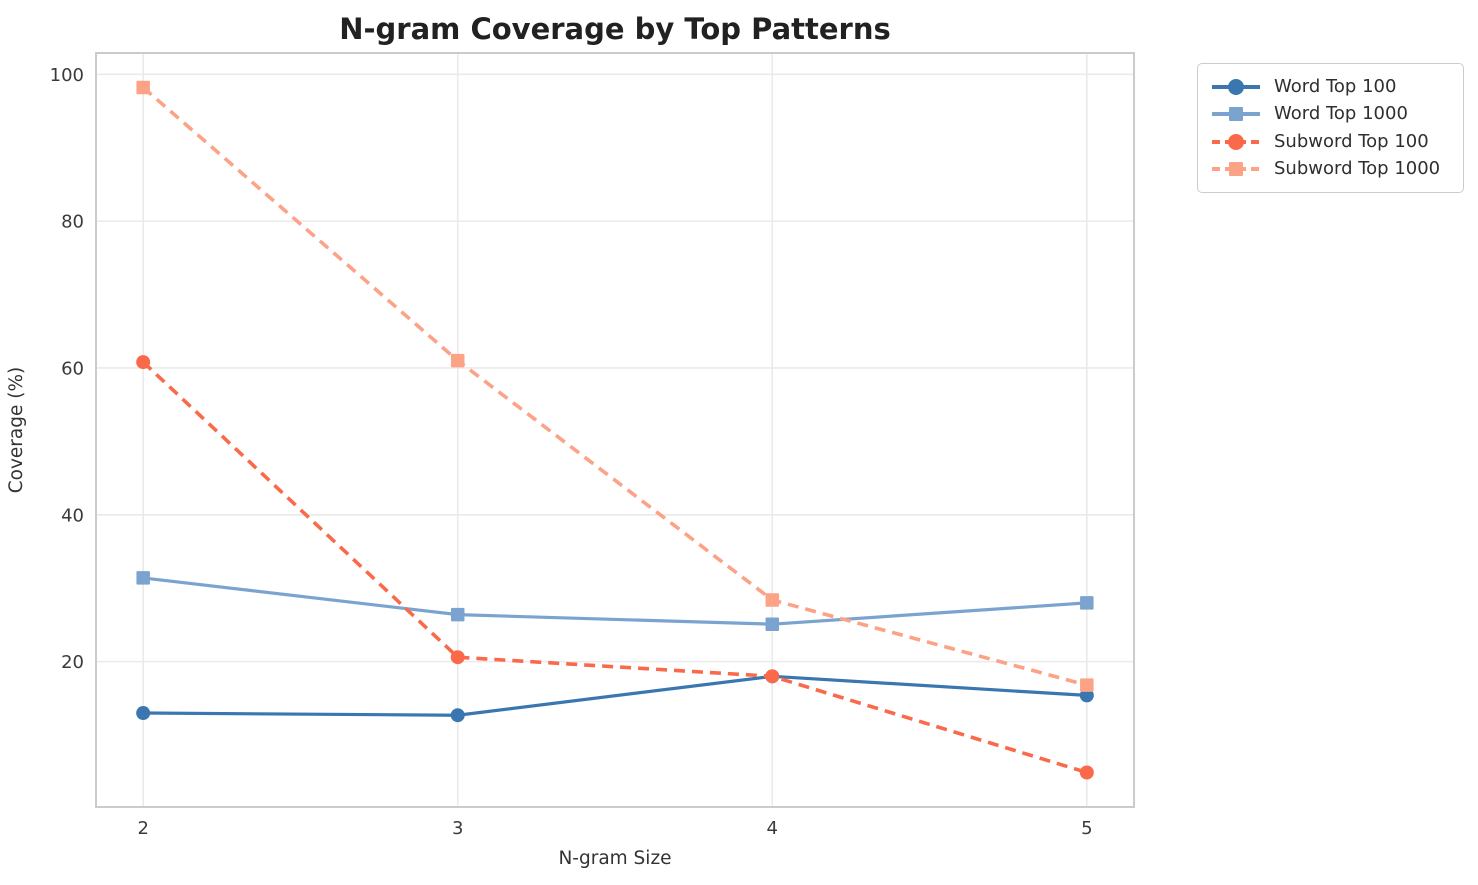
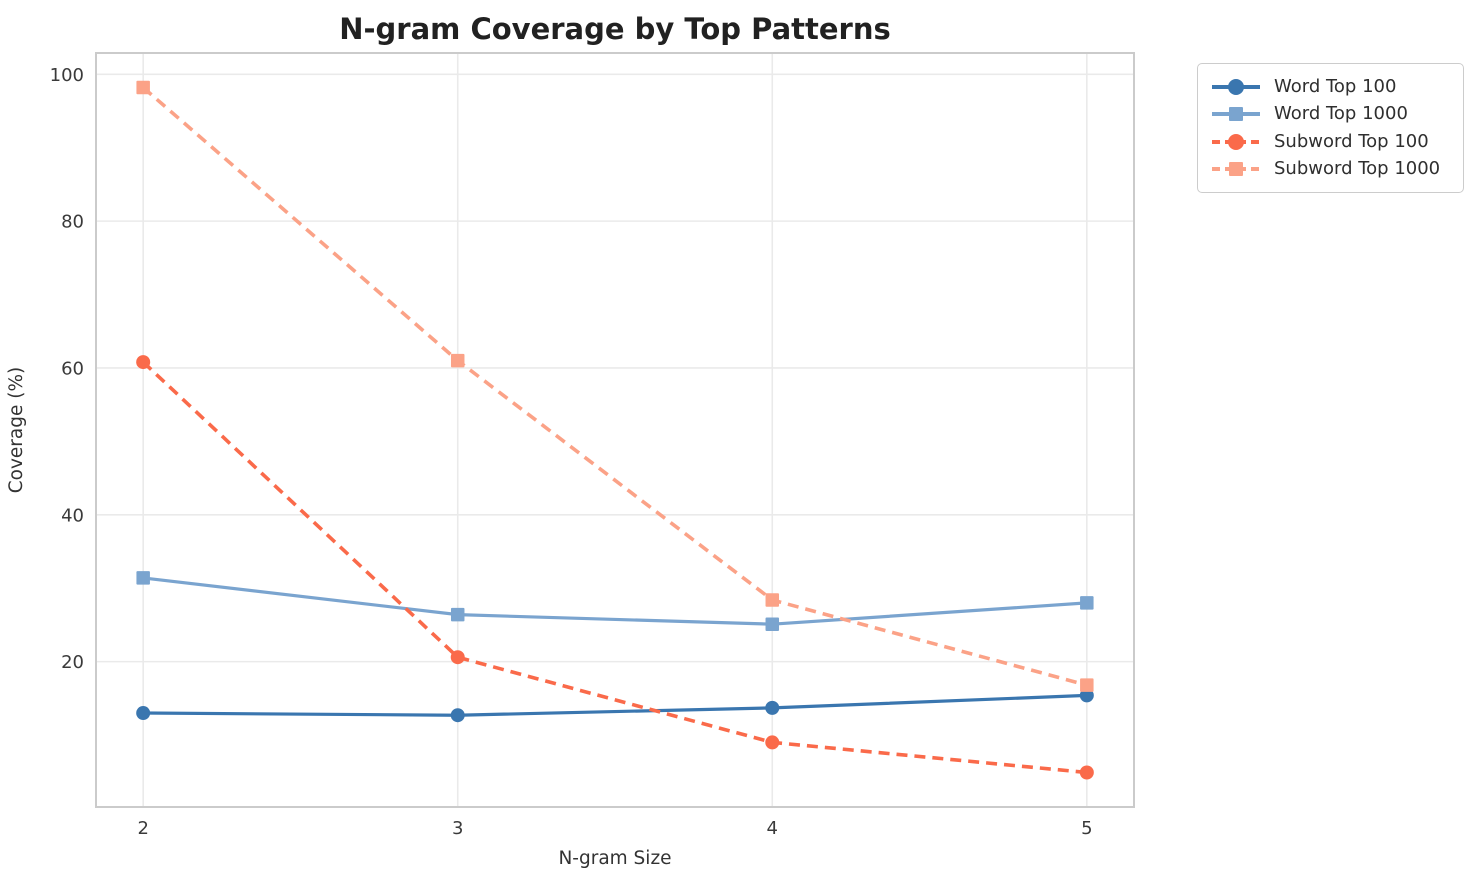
Word Top 100/4: 18 -> 14
Subword Top 100/4: 18 -> 9
